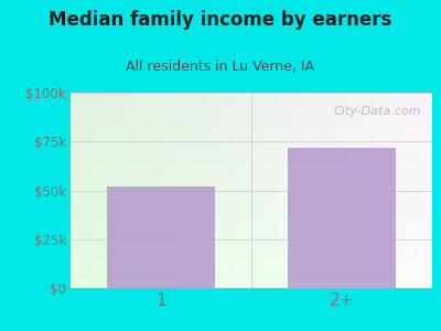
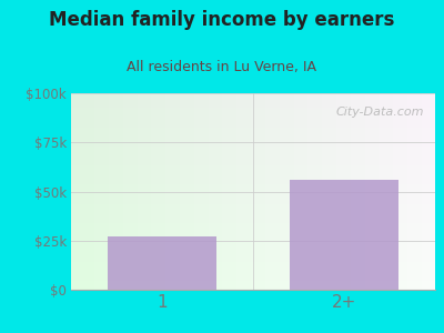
1: $52k -> $27k
2+: $72k -> $56k
